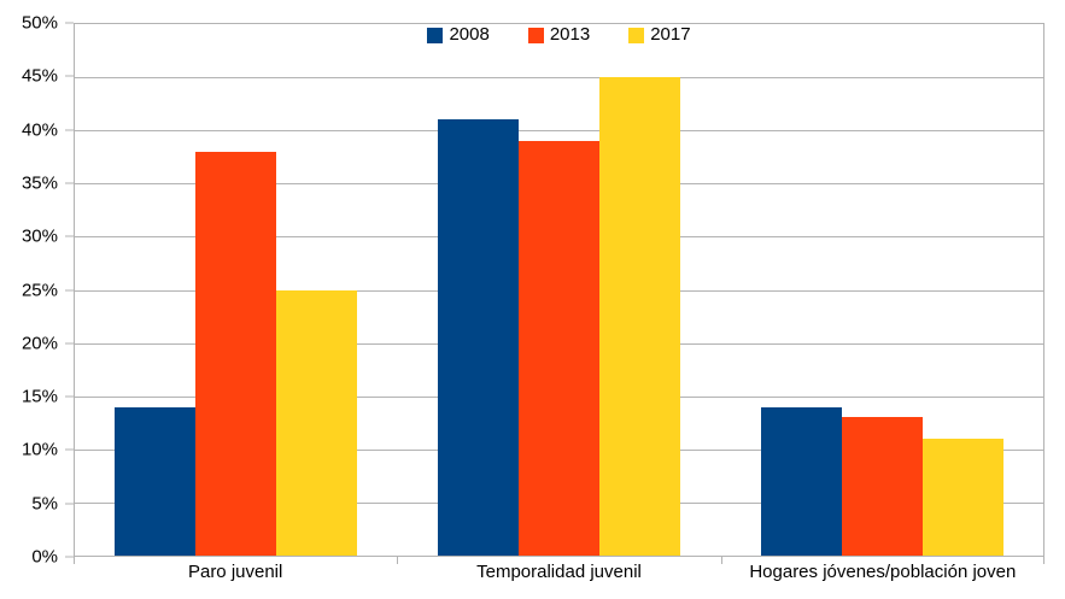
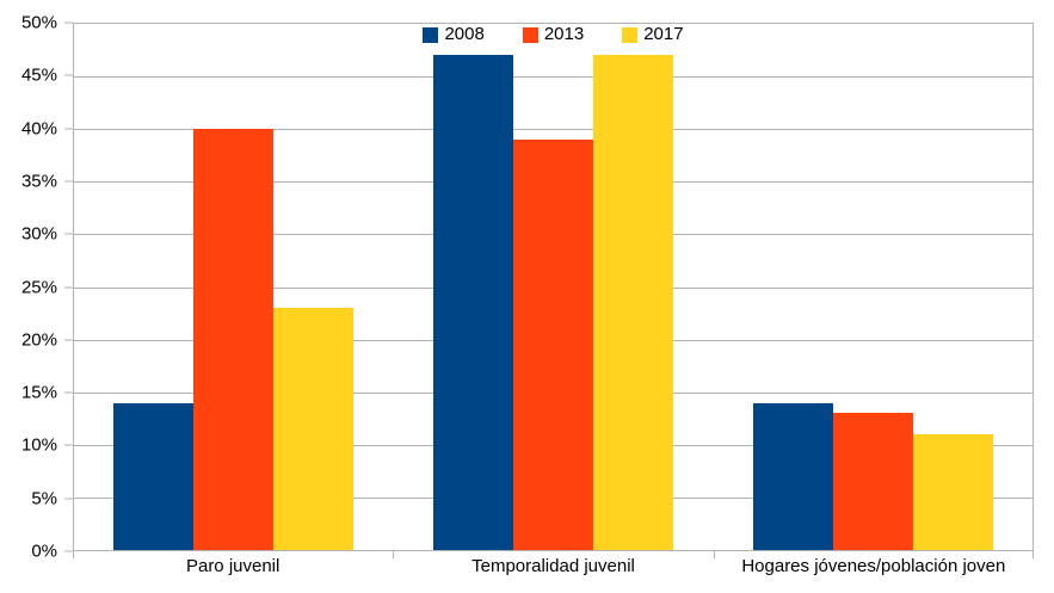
2013/Paro juvenil: 38% -> 40%
2017/Paro juvenil: 25% -> 23%
2008/Temporalidad juvenil: 41% -> 47%
2017/Temporalidad juvenil: 45% -> 47%
